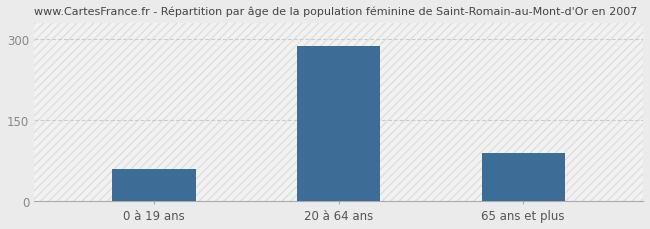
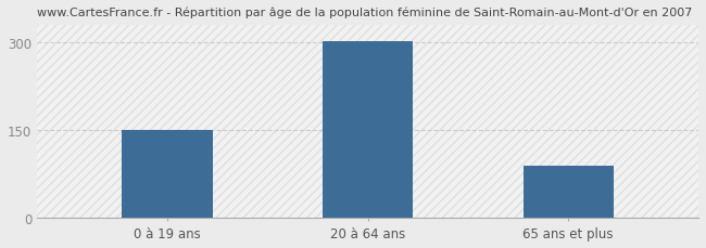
0 à 19 ans: 60 -> 150
20 à 64 ans: 288 -> 302
